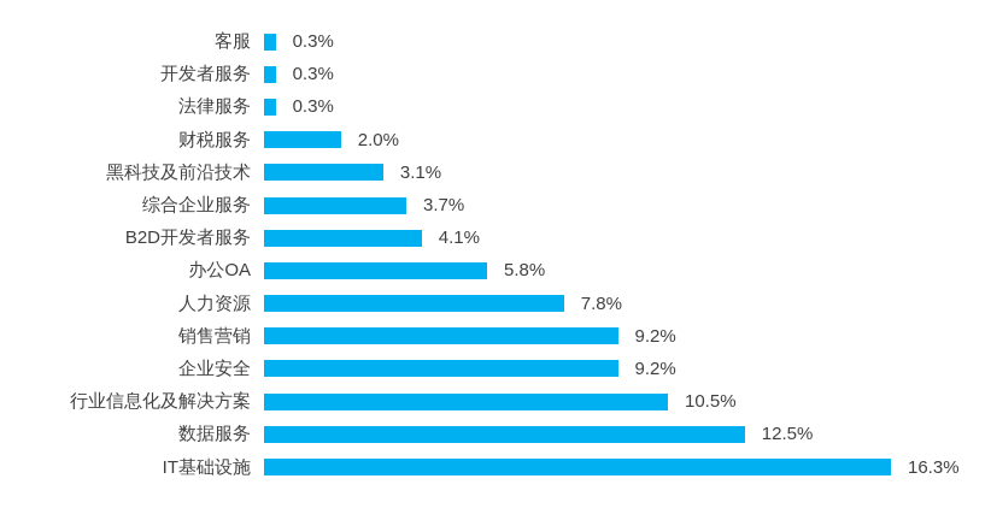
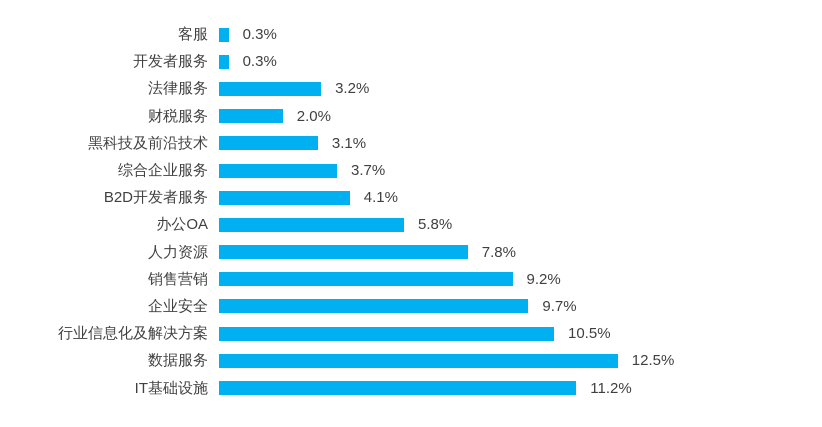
法律服务: 0.3% -> 3.2%
企业安全: 9.2% -> 9.7%
IT基础设施: 16.3% -> 11.2%
